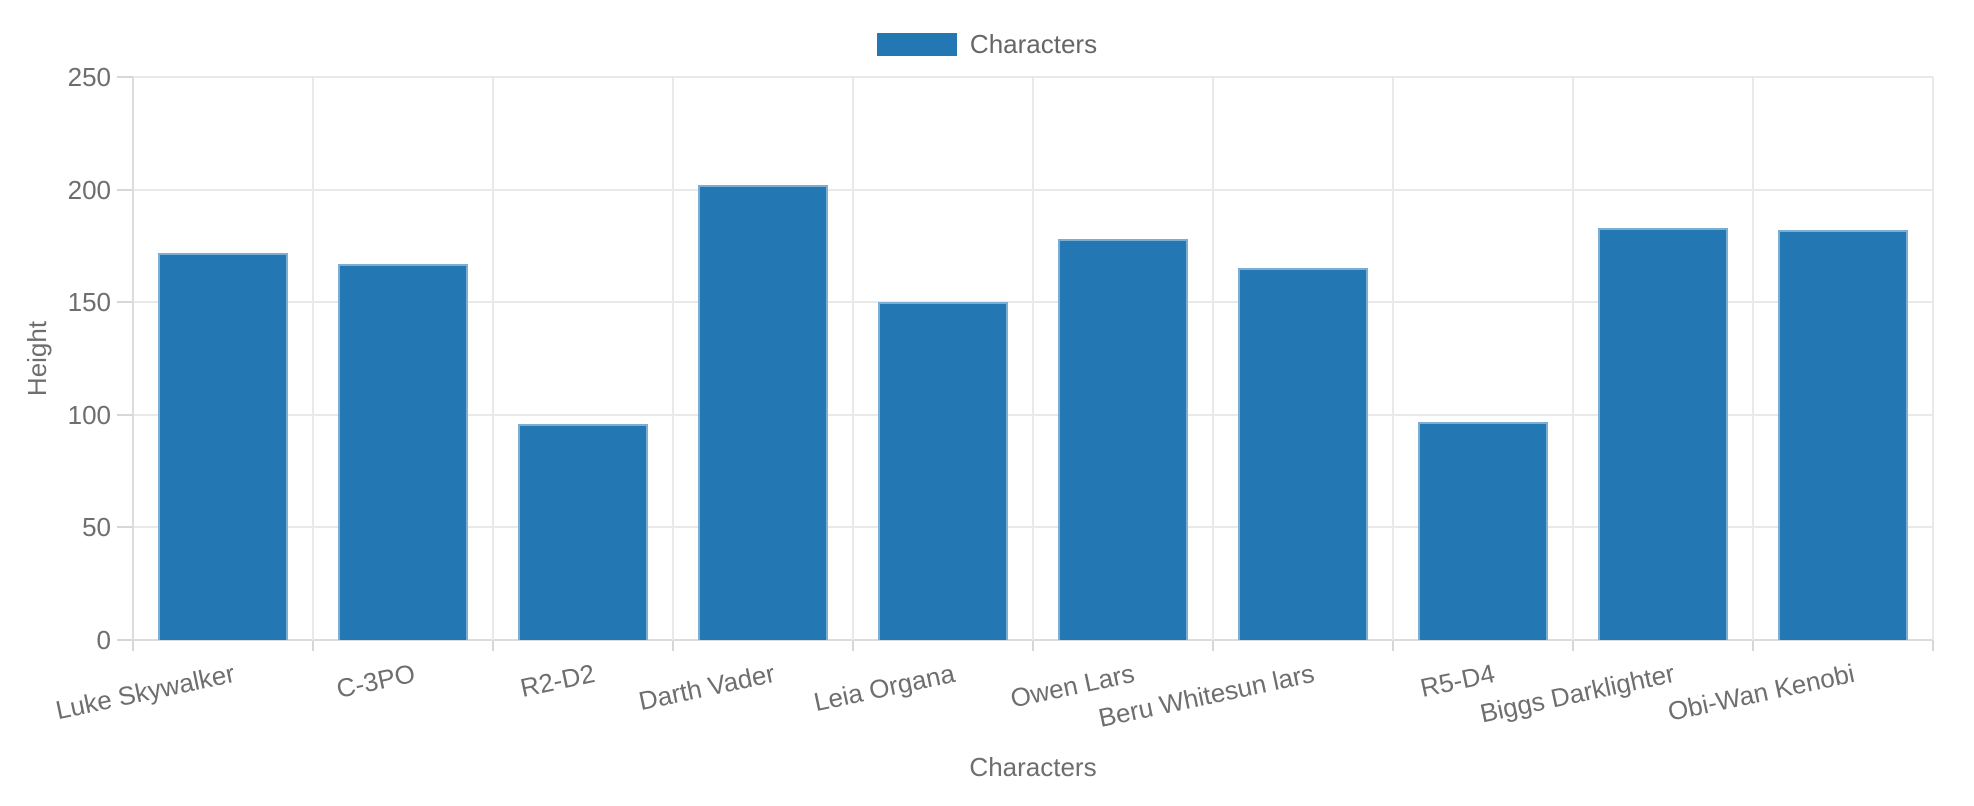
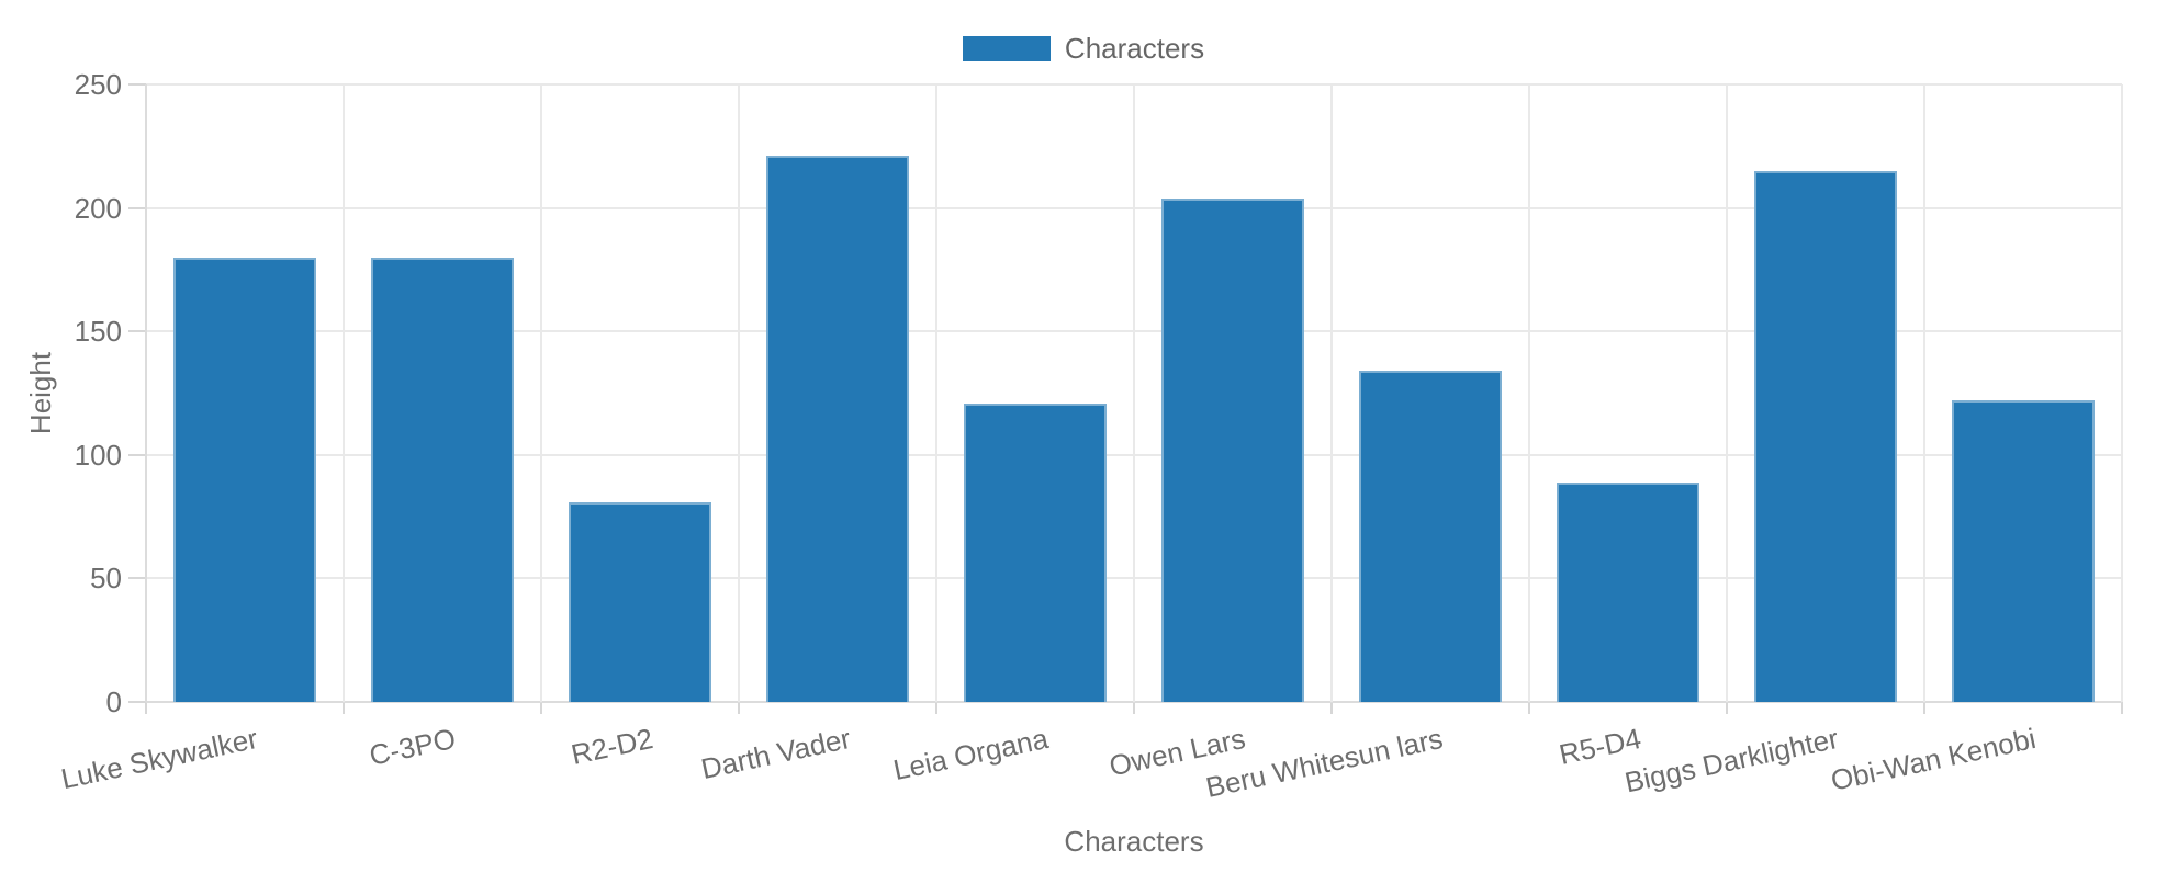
Luke Skywalker: 172 -> 180
C-3PO: 167 -> 180
R2-D2: 96 -> 81
Darth Vader: 202 -> 221
Leia Organa: 150 -> 121
Owen Lars: 178 -> 204
Beru Whitesun lars: 165 -> 134
R5-D4: 97 -> 89
Biggs Darklighter: 183 -> 215
Obi-Wan Kenobi: 182 -> 122
